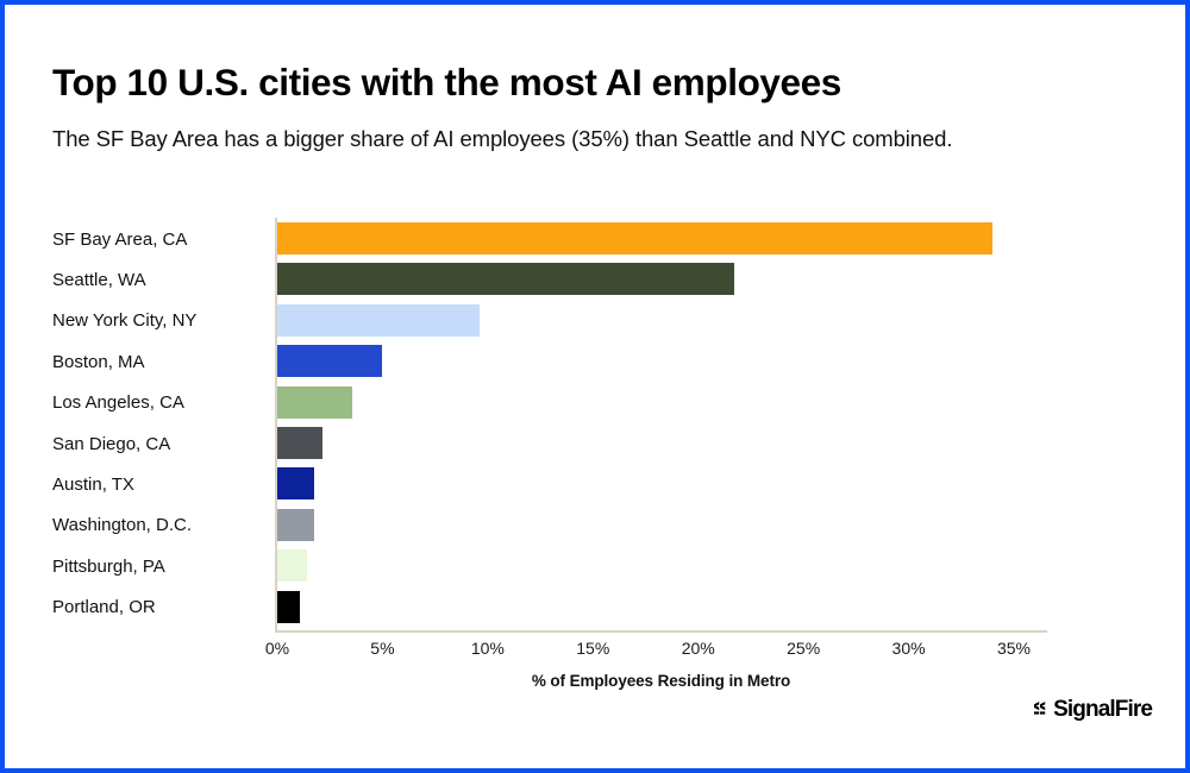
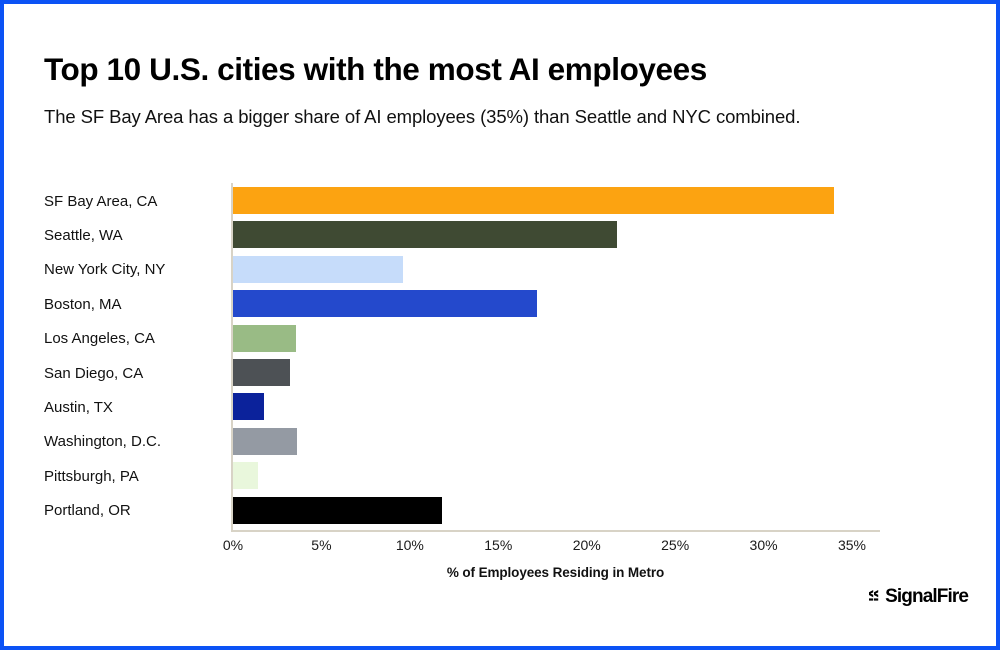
Boston, MA: 5.0% -> 17.2%
San Diego, CA: 2.1% -> 3.2%
Washington, D.C.: 1.8% -> 3.6%
Portland, OR: 1.1% -> 11.8%
